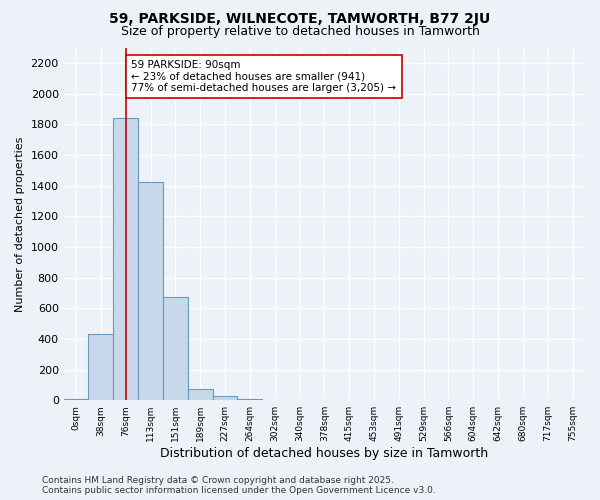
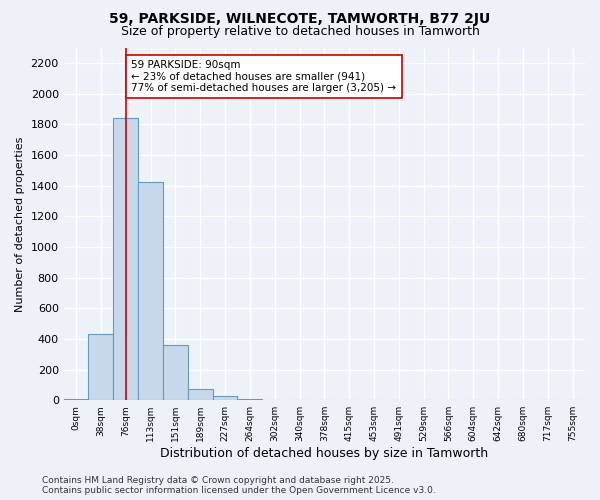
151sqm: 670 -> 360
